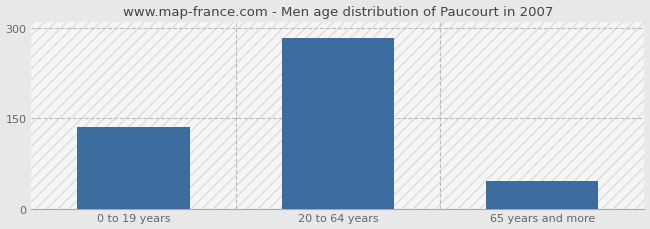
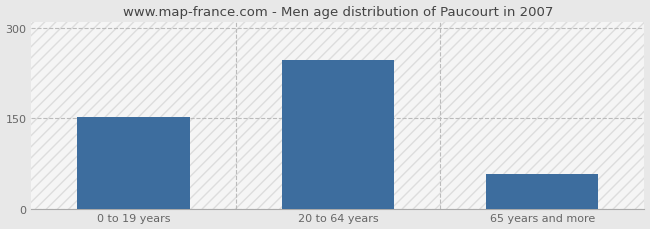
0 to 19 years: 136 -> 152
20 to 64 years: 283 -> 246
65 years and more: 46 -> 58
